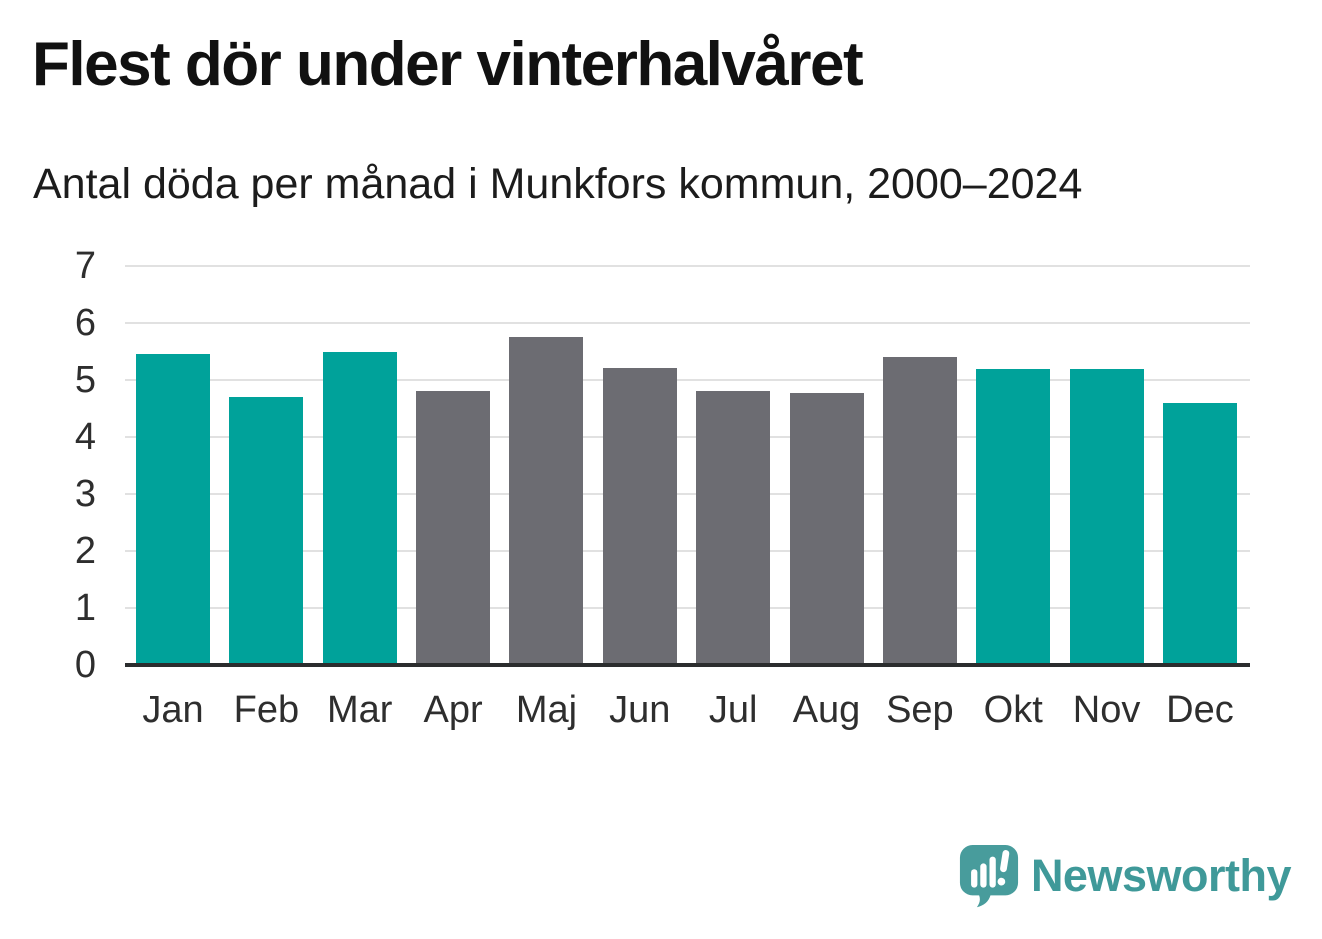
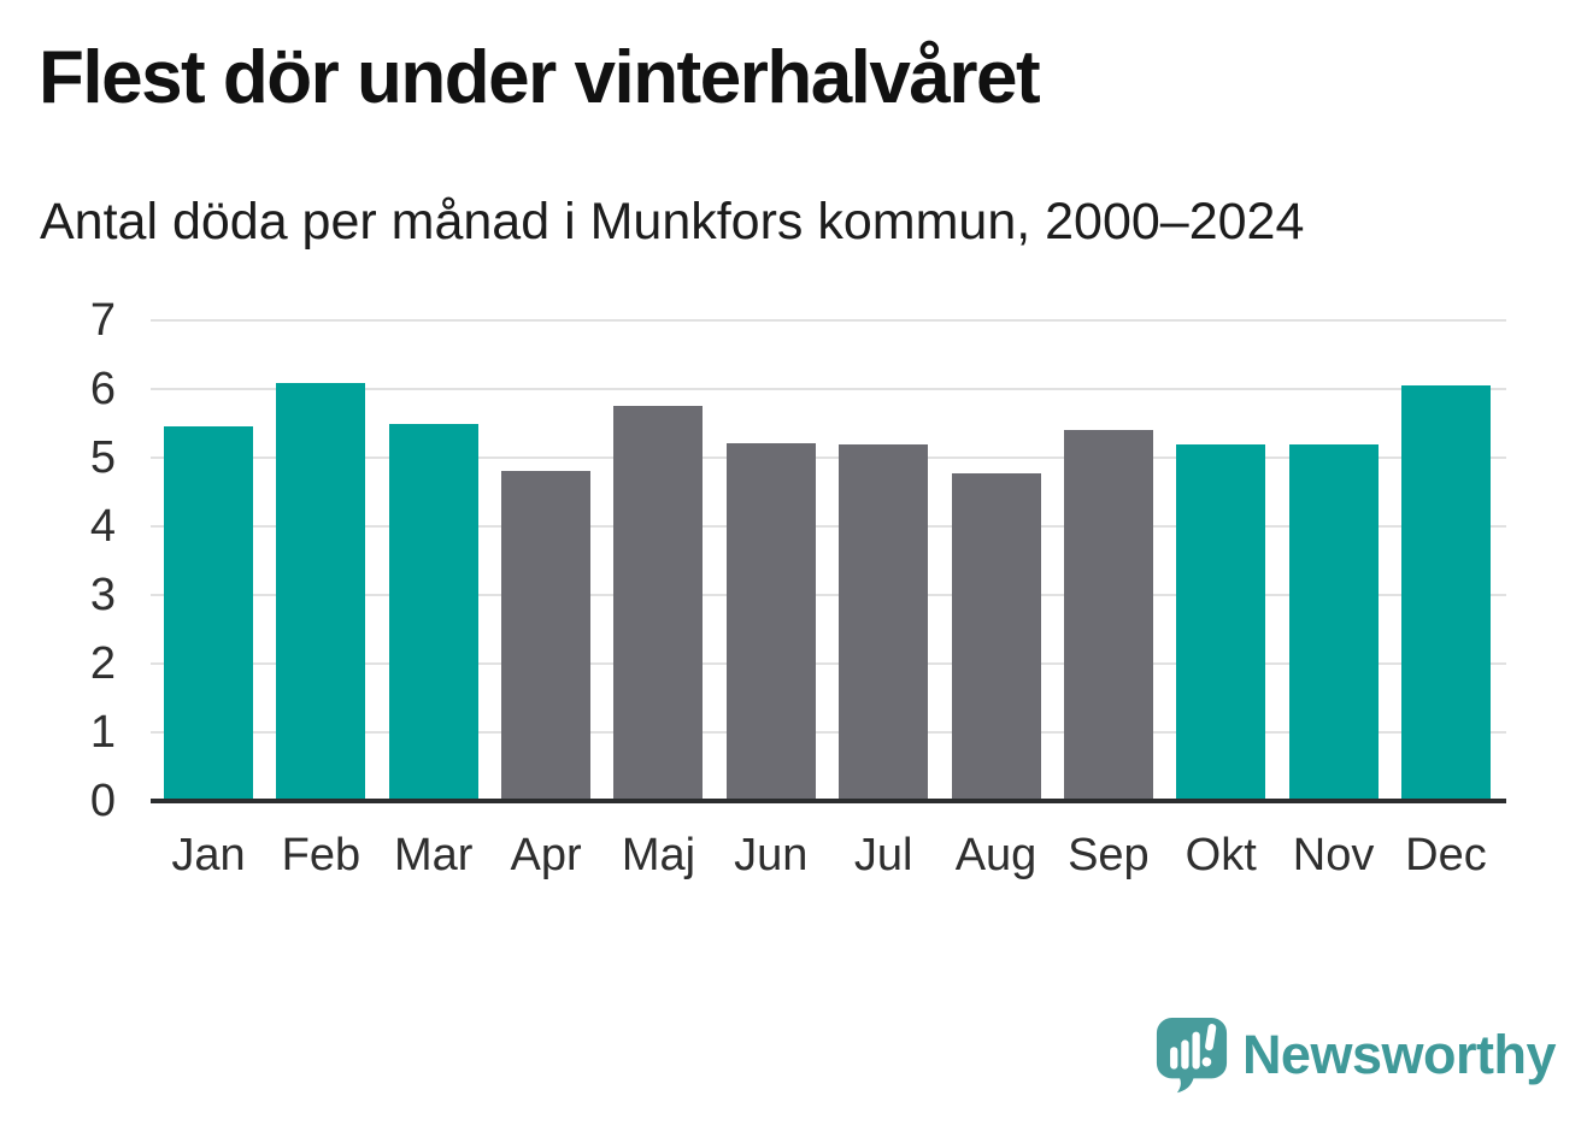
Feb: 4.7 -> 6.1
Jul: 4.8 -> 5.2
Dec: 4.6 -> 6.1
